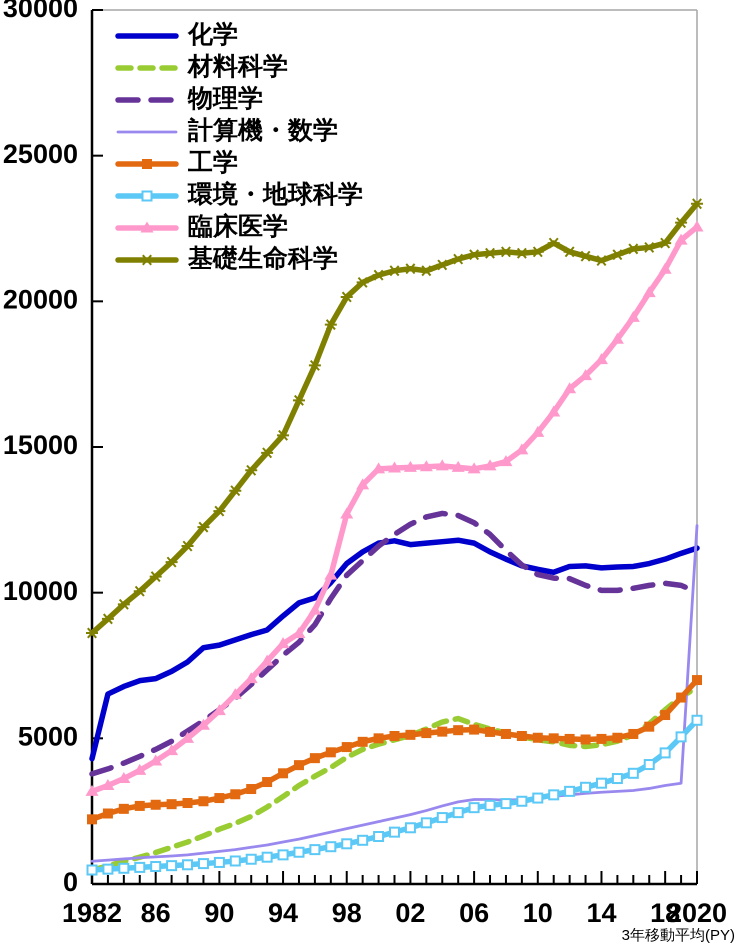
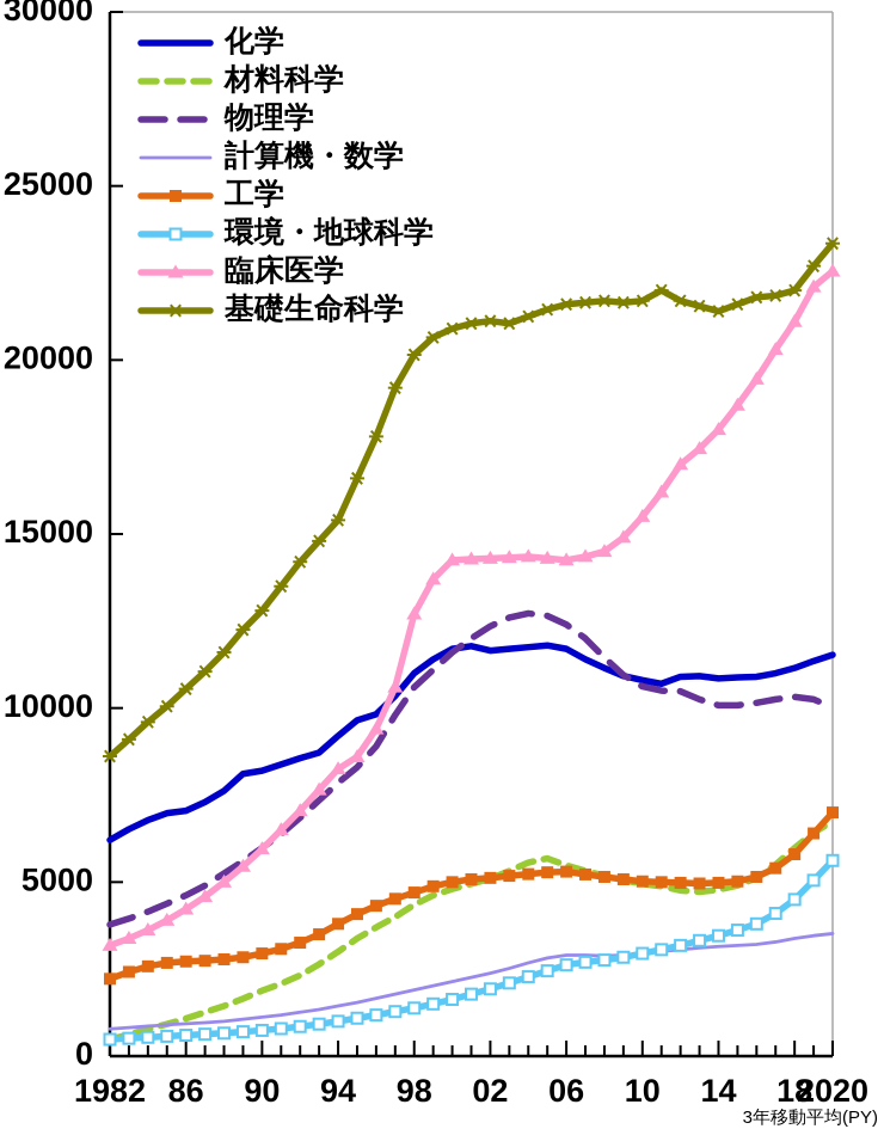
化学/1982: 4300 -> 6200
計算機・数学/2020: 12300 -> 3500
